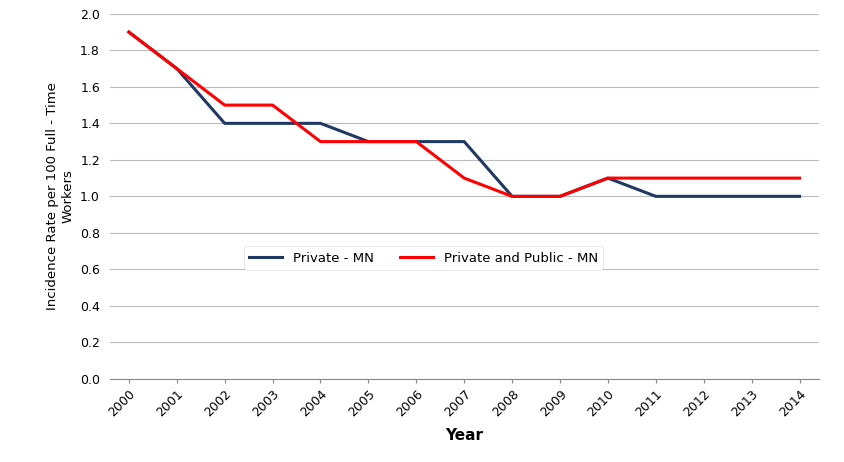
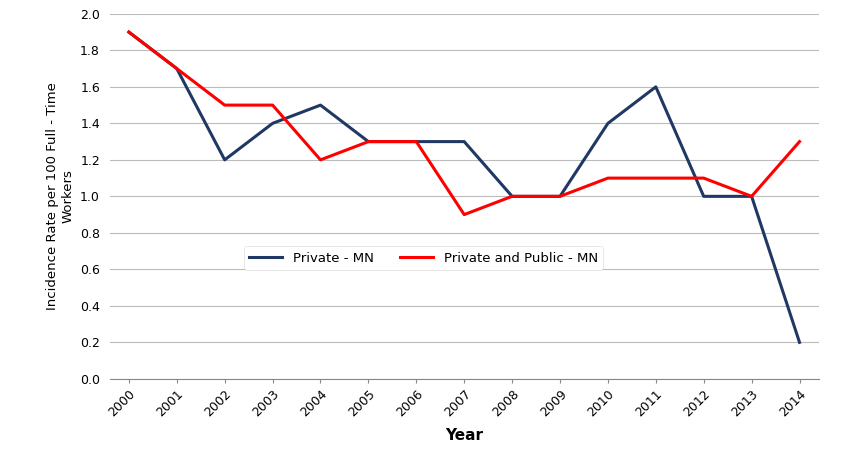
Private - MN/2002: 1.4 -> 1.2
Private - MN/2004: 1.4 -> 1.5
Private and Public - MN/2004: 1.3 -> 1.2
Private and Public - MN/2007: 1.1 -> 0.9
Private - MN/2010: 1.1 -> 1.4
Private - MN/2011: 1.0 -> 1.6
Private and Public - MN/2013: 1.1 -> 1.0
Private - MN/2014: 1.0 -> 0.2
Private and Public - MN/2014: 1.1 -> 1.3
